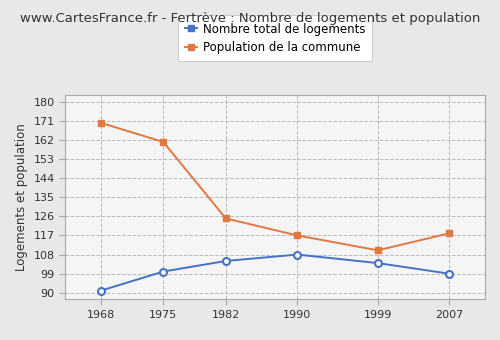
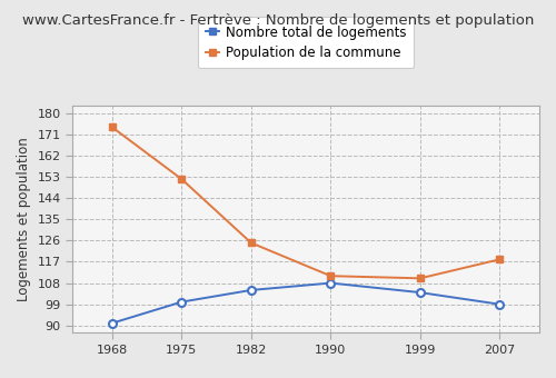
Population de la commune/1968: 170 -> 174
Population de la commune/1975: 161 -> 152
Population de la commune/1990: 117 -> 111
